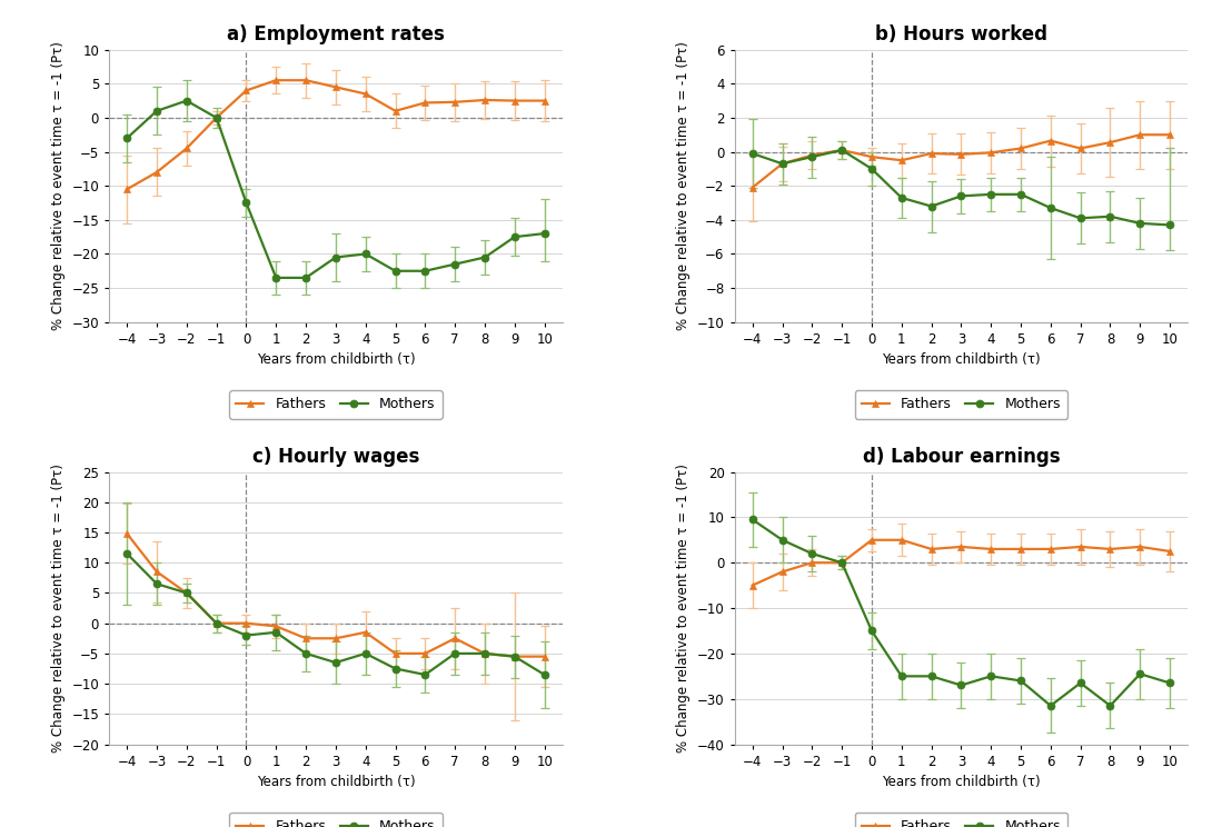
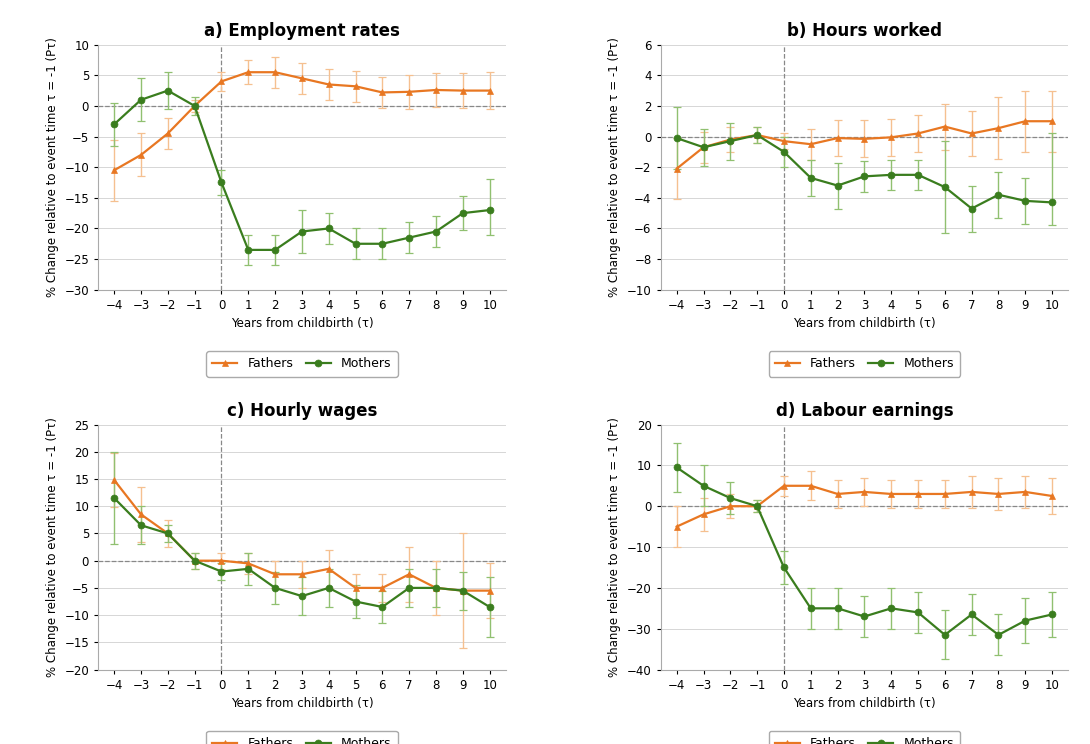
a) Employment rates/Fathers/5: 1.0 -> 3.2
b) Hours worked/Mothers/7: -3.9 -> -4.7
d) Labour earnings/Mothers/9: -24.5 -> -28.0
